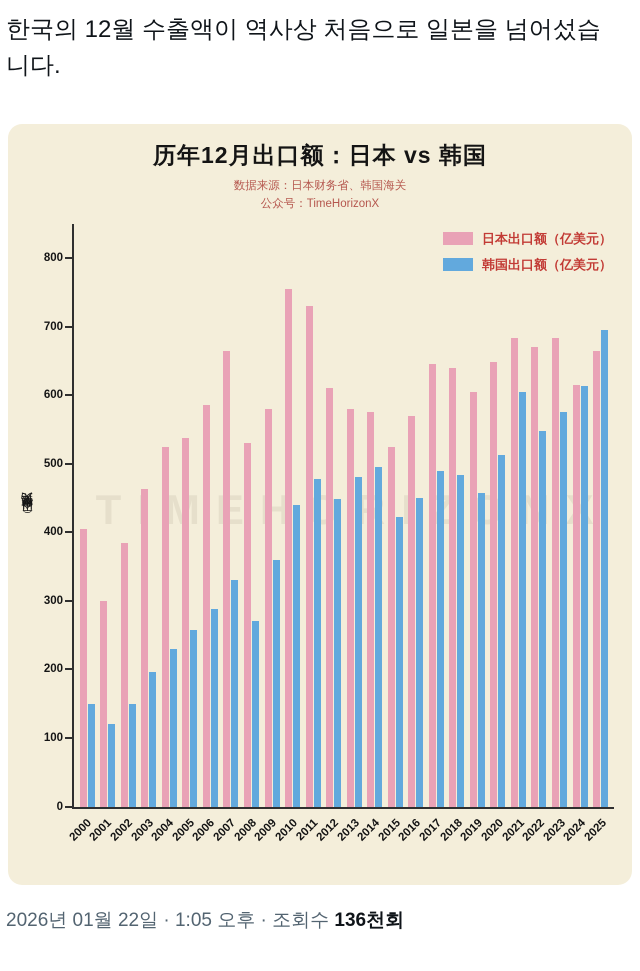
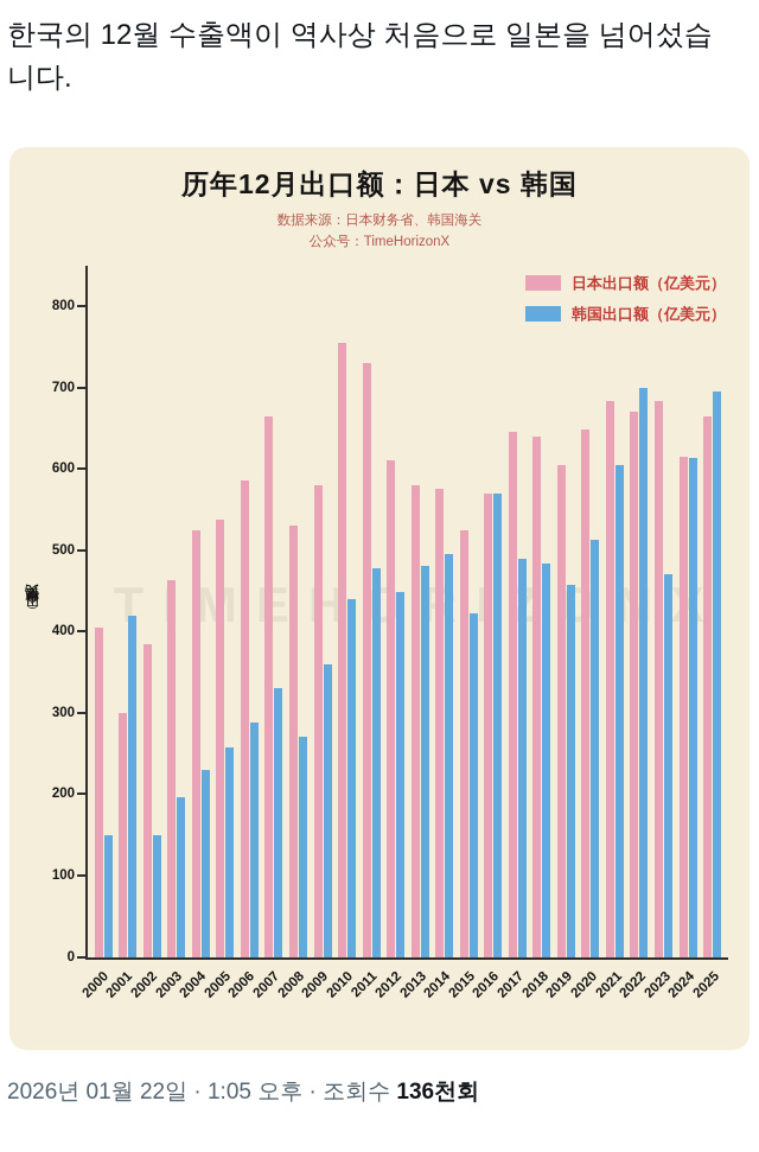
韩国出口额（亿美元）/2001: 120 -> 420
韩国出口额（亿美元）/2016: 450 -> 570
韩国出口额（亿美元）/2022: 550 -> 700
韩国出口额（亿美元）/2023: 580 -> 470
